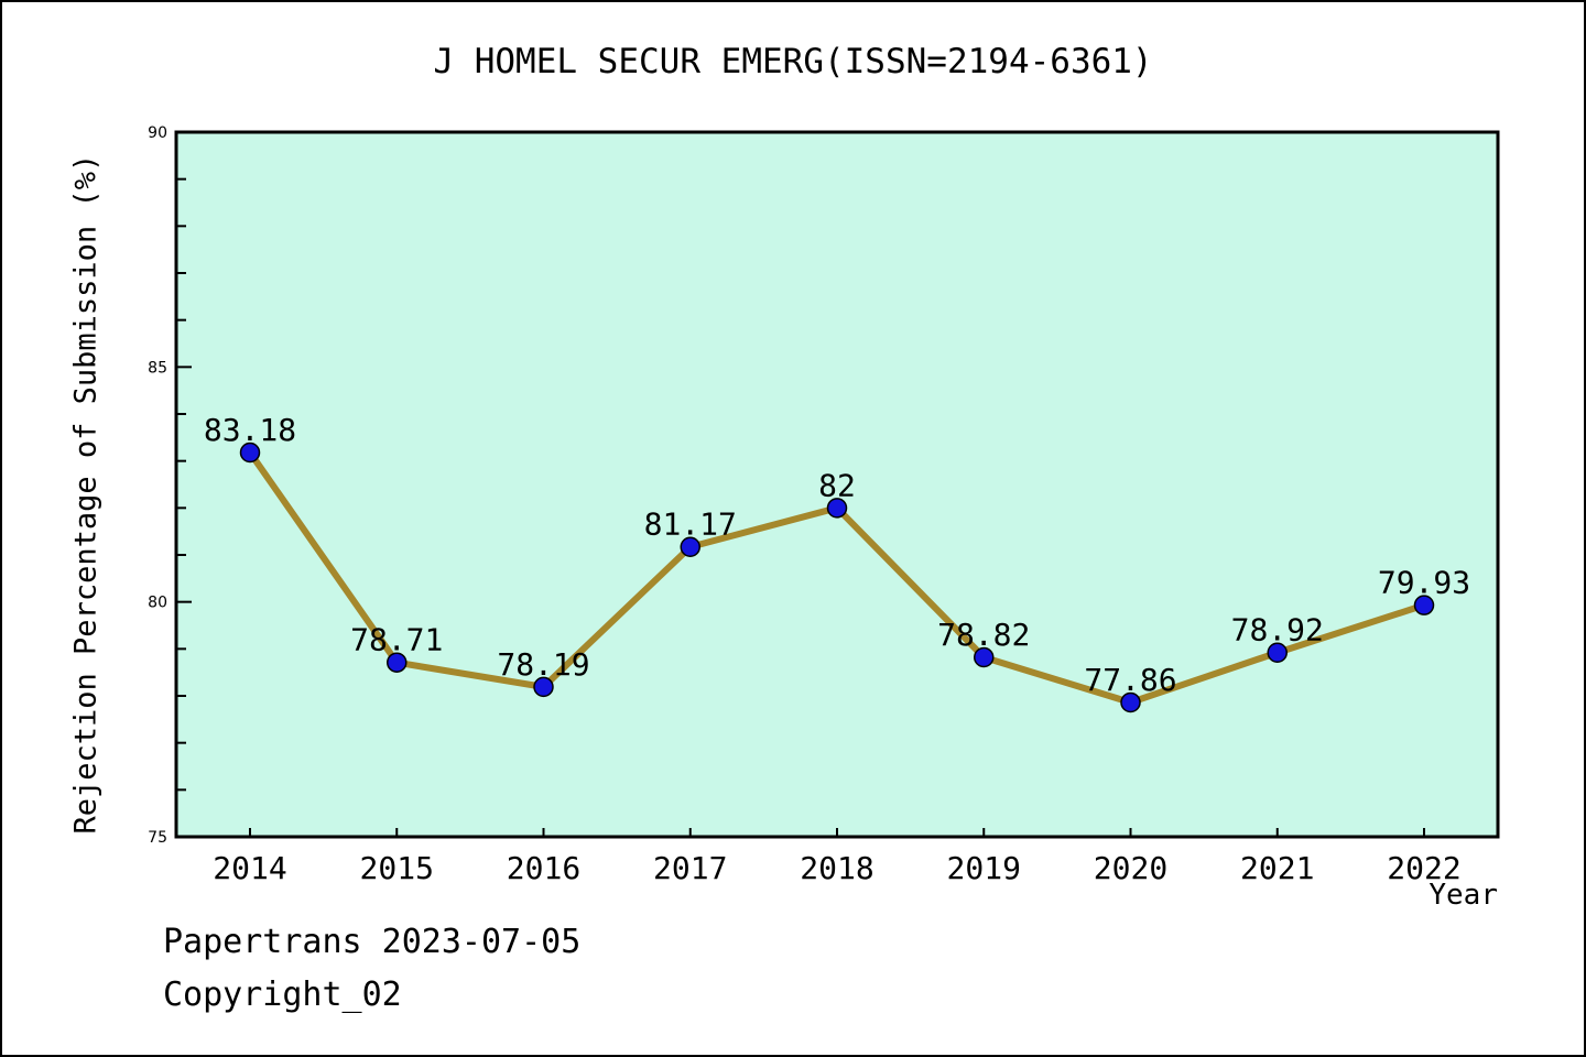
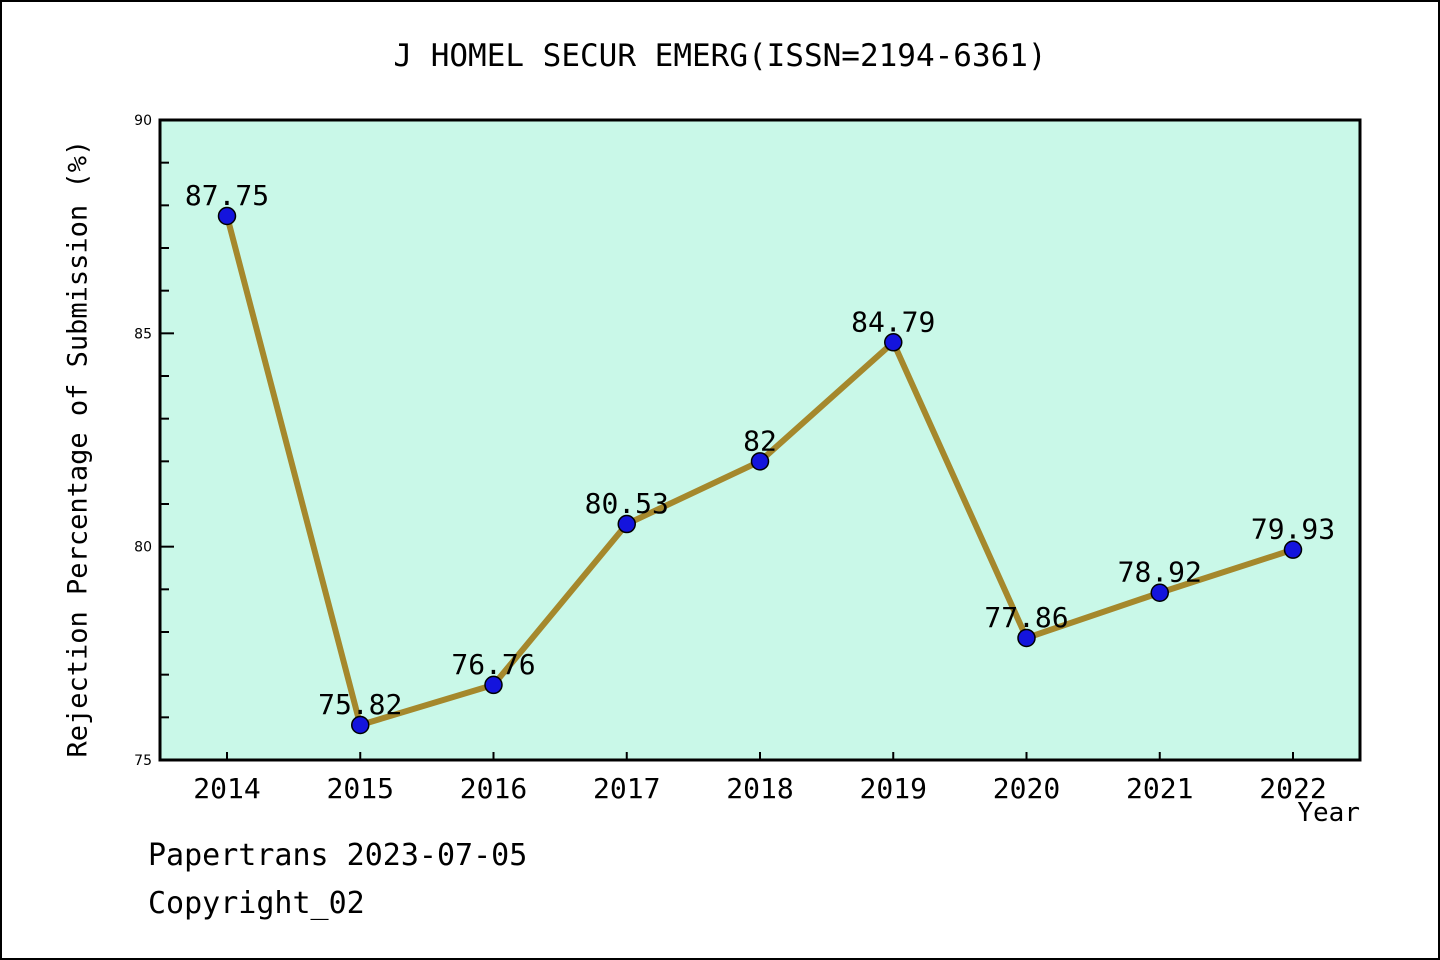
2014: 83.18 -> 87.75
2015: 78.71 -> 75.82
2016: 78.19 -> 76.76
2017: 81.17 -> 80.53
2019: 78.82 -> 84.79
